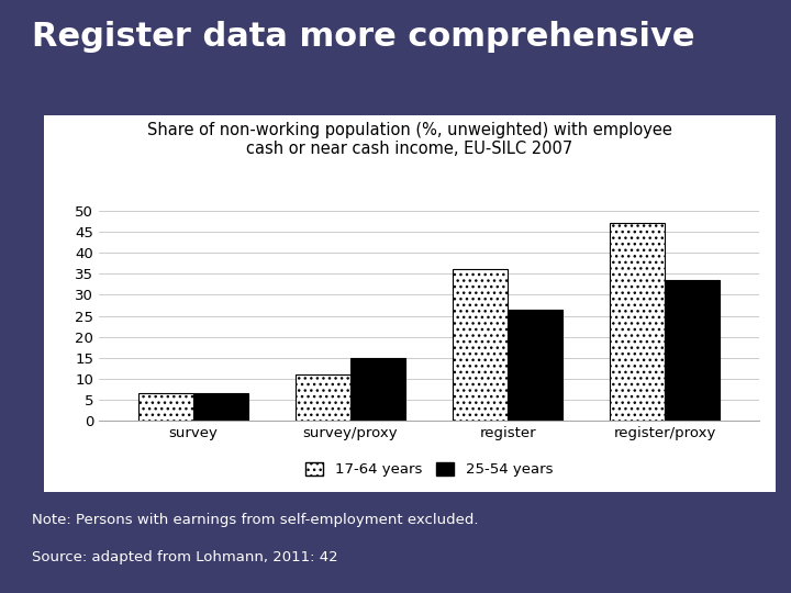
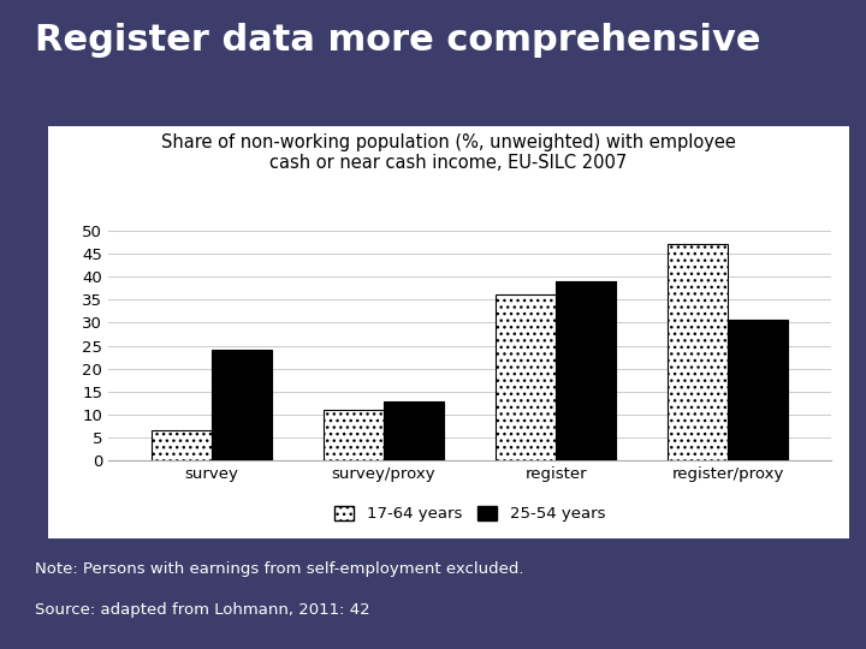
25-54 years/survey: 6.5 -> 24.0
25-54 years/survey/proxy: 15.0 -> 13.0
25-54 years/register: 26.5 -> 39.0
25-54 years/register/proxy: 33.5 -> 30.5
